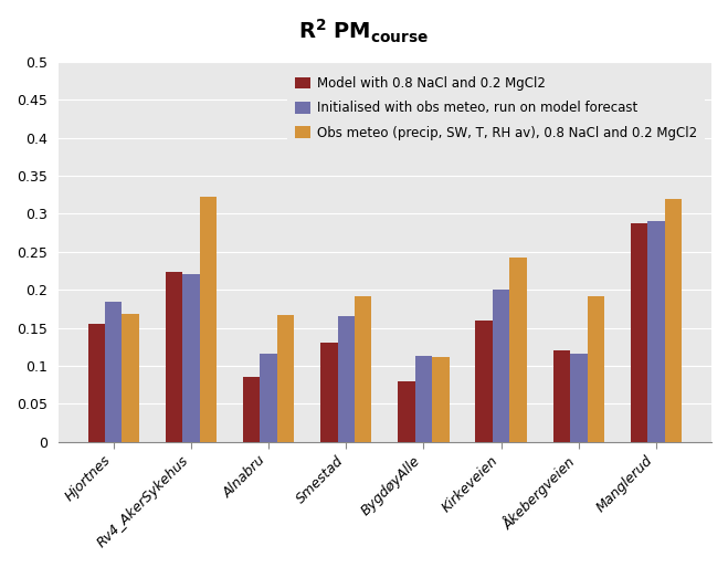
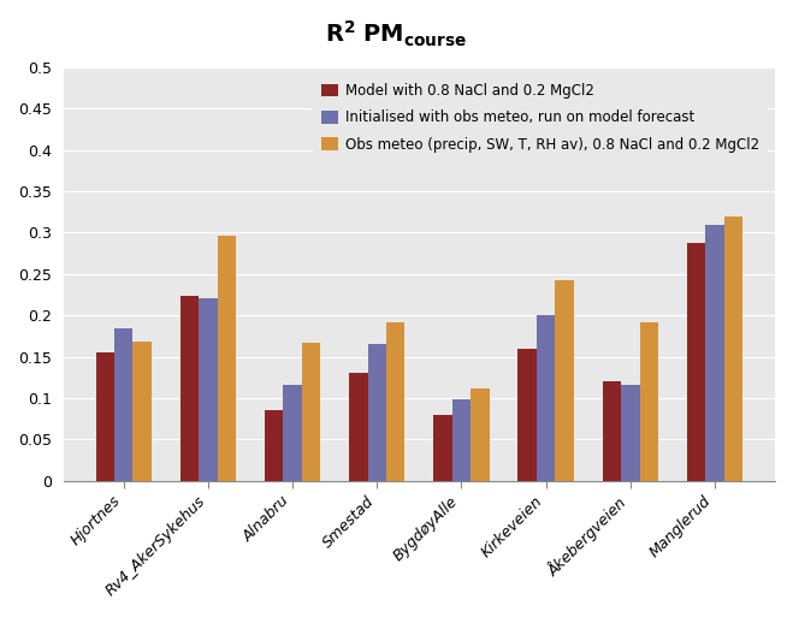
Obs meteo (precip, SW, T, RH av), 0.8 NaCl and 0.2 MgCl2/Rv4_AkerSykehus: 0.322 -> 0.296
Initialised with obs meteo, run on model forecast/BygdøyAlle: 0.113 -> 0.098
Initialised with obs meteo, run on model forecast/Manglerud: 0.291 -> 0.310
